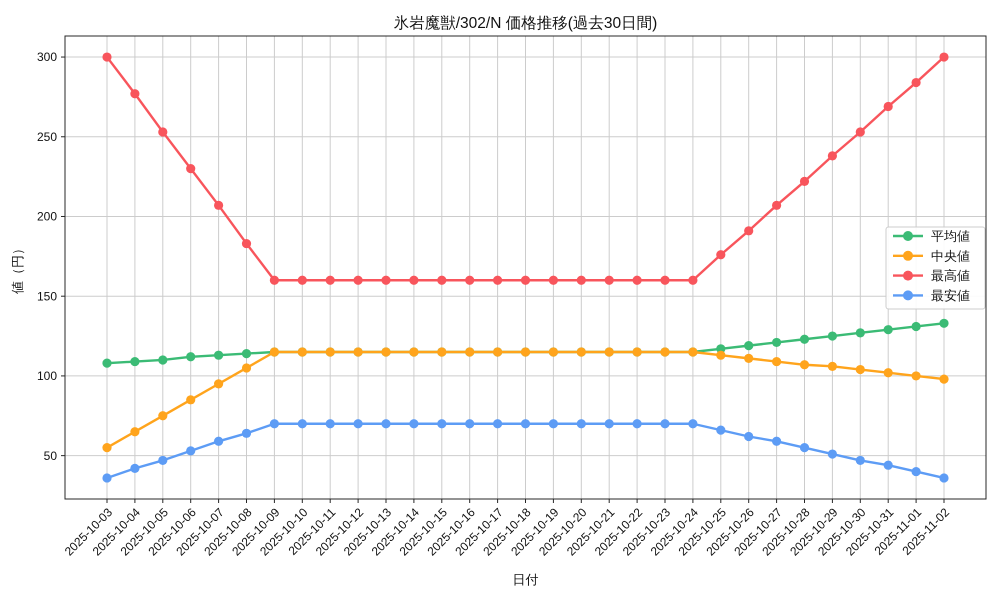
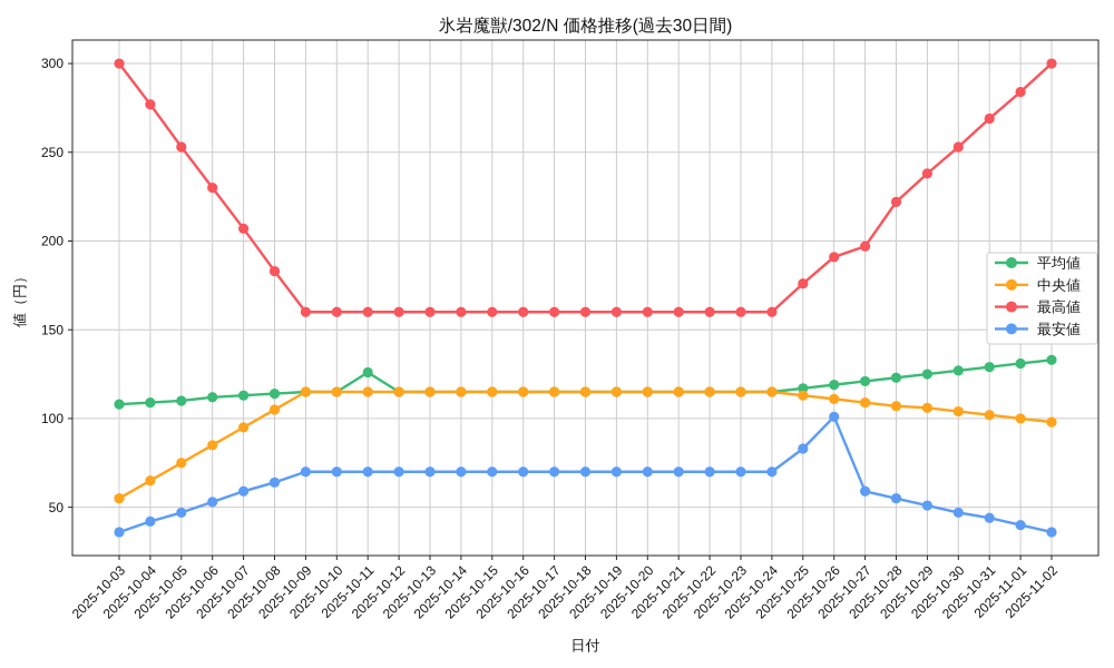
平均値/2025-10-11: 115 -> 126
最安値/2025-10-25: 66 -> 83
最安値/2025-10-26: 62 -> 101
最高値/2025-10-27: 207 -> 197
